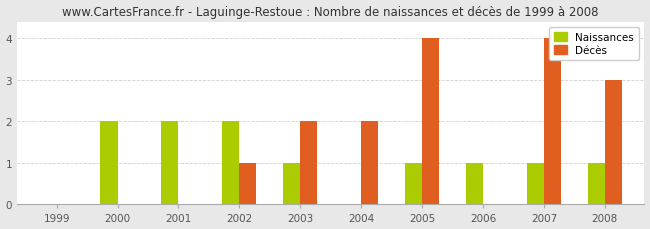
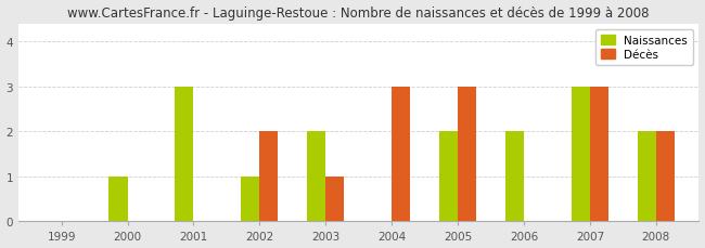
Naissances/2000: 2 -> 1
Naissances/2001: 2 -> 3
Naissances/2002: 2 -> 1
Décès/2002: 1 -> 2
Naissances/2003: 1 -> 2
Décès/2003: 2 -> 1
Décès/2004: 2 -> 3
Naissances/2005: 1 -> 2
Décès/2005: 4 -> 3
Naissances/2006: 1 -> 2
Naissances/2007: 1 -> 3
Décès/2007: 4 -> 3
Naissances/2008: 1 -> 2
Décès/2008: 3 -> 2
